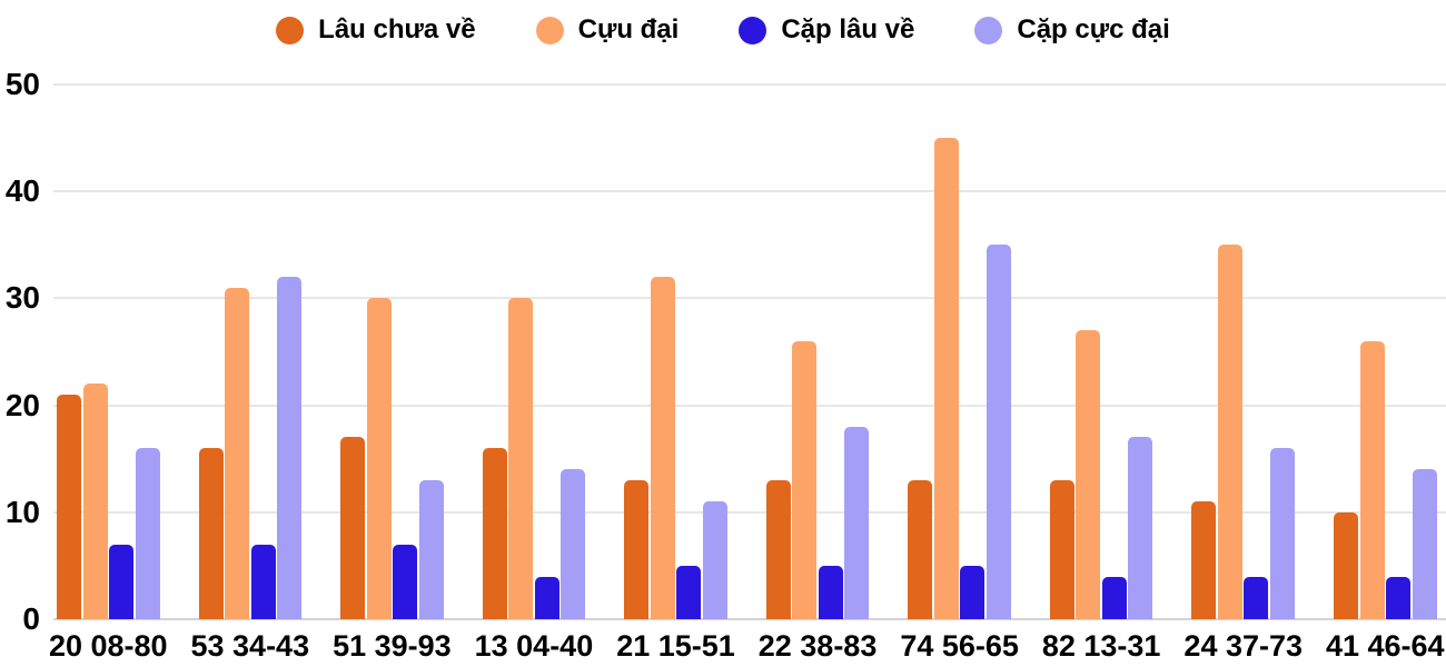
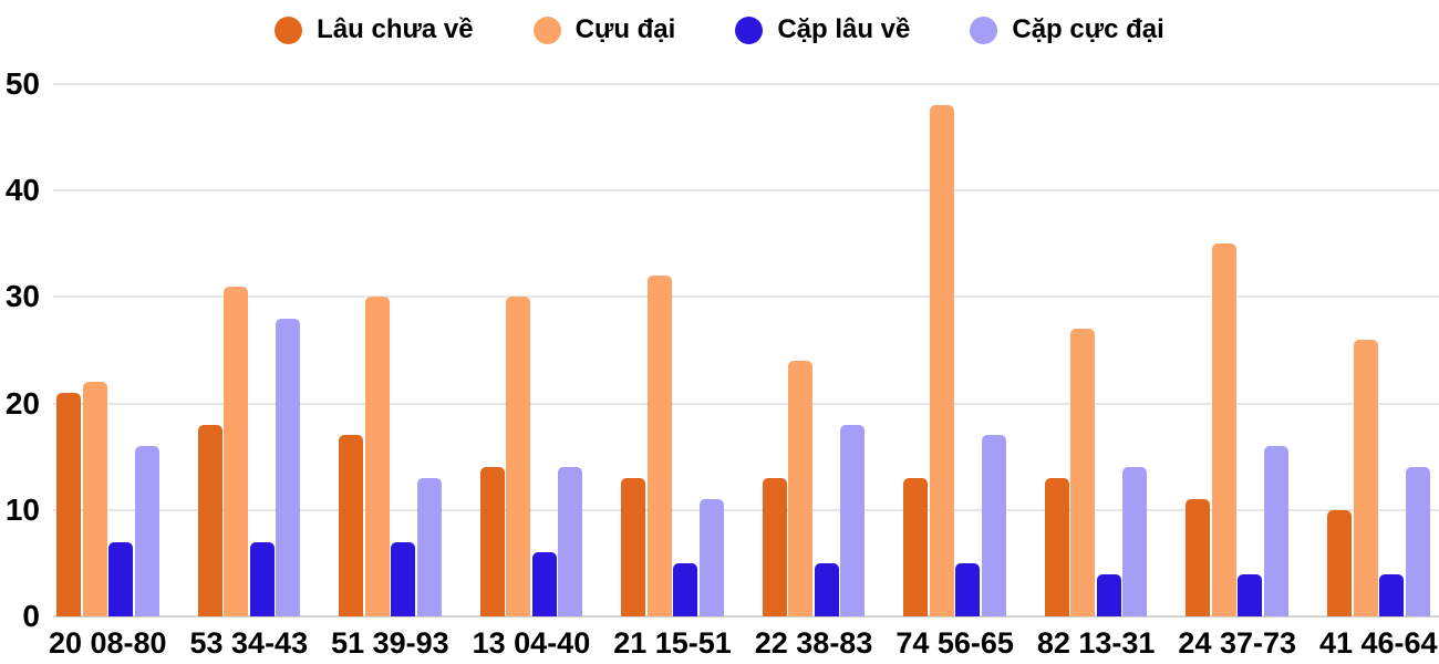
Lâu chưa về/53 34-43: 16 -> 18
Cặp cực đại/53 34-43: 32 -> 28
Lâu chưa về/13 04-40: 16 -> 14
Cặp lâu về/13 04-40: 4 -> 6
Cựu đại/22 38-83: 26 -> 24
Cựu đại/74 56-65: 45 -> 48
Cặp cực đại/74 56-65: 35 -> 17
Cặp cực đại/82 13-31: 17 -> 14
